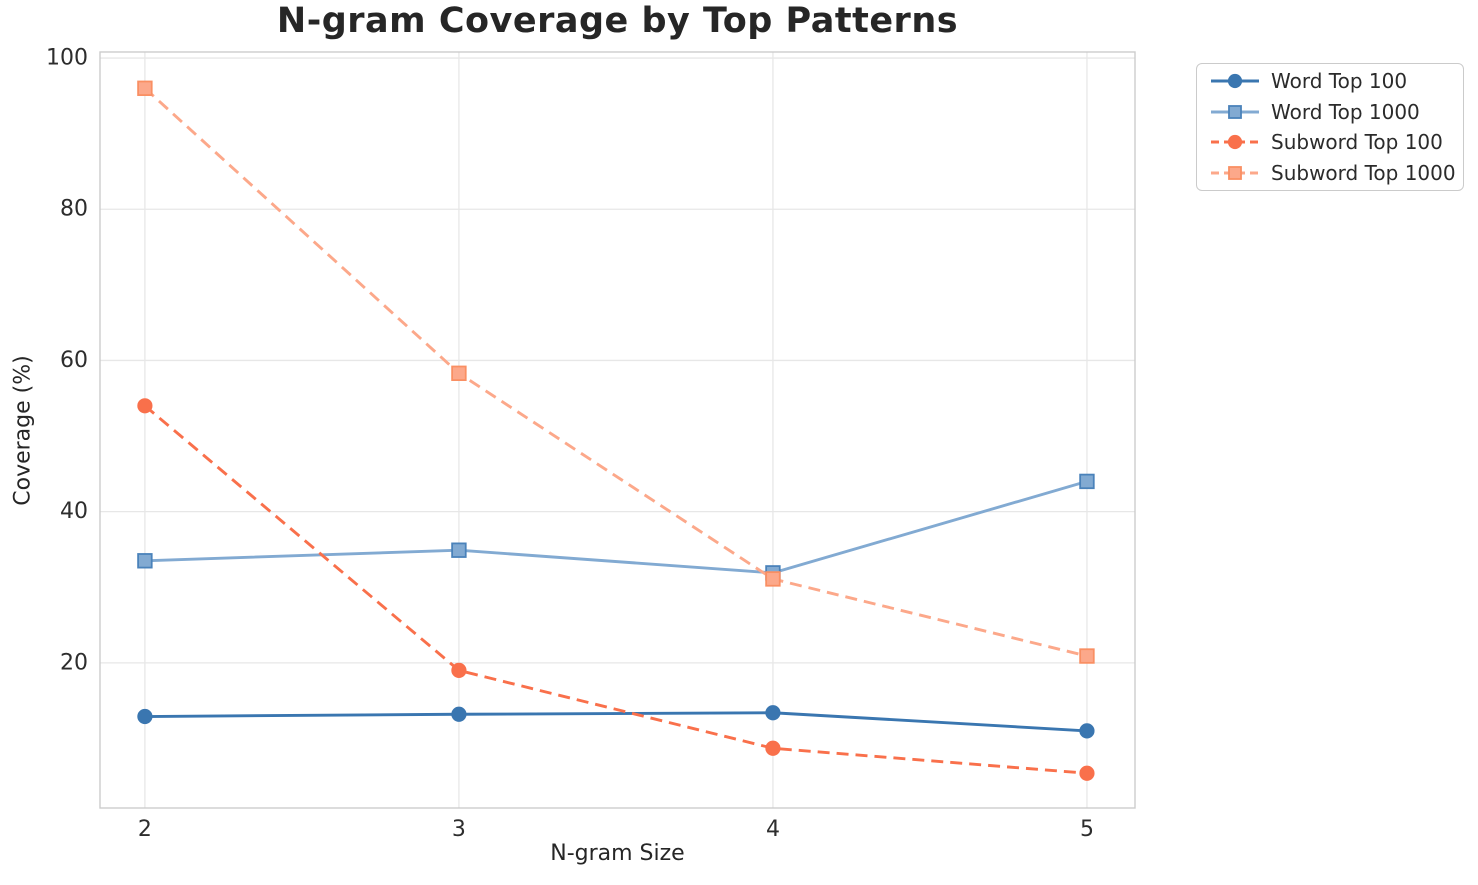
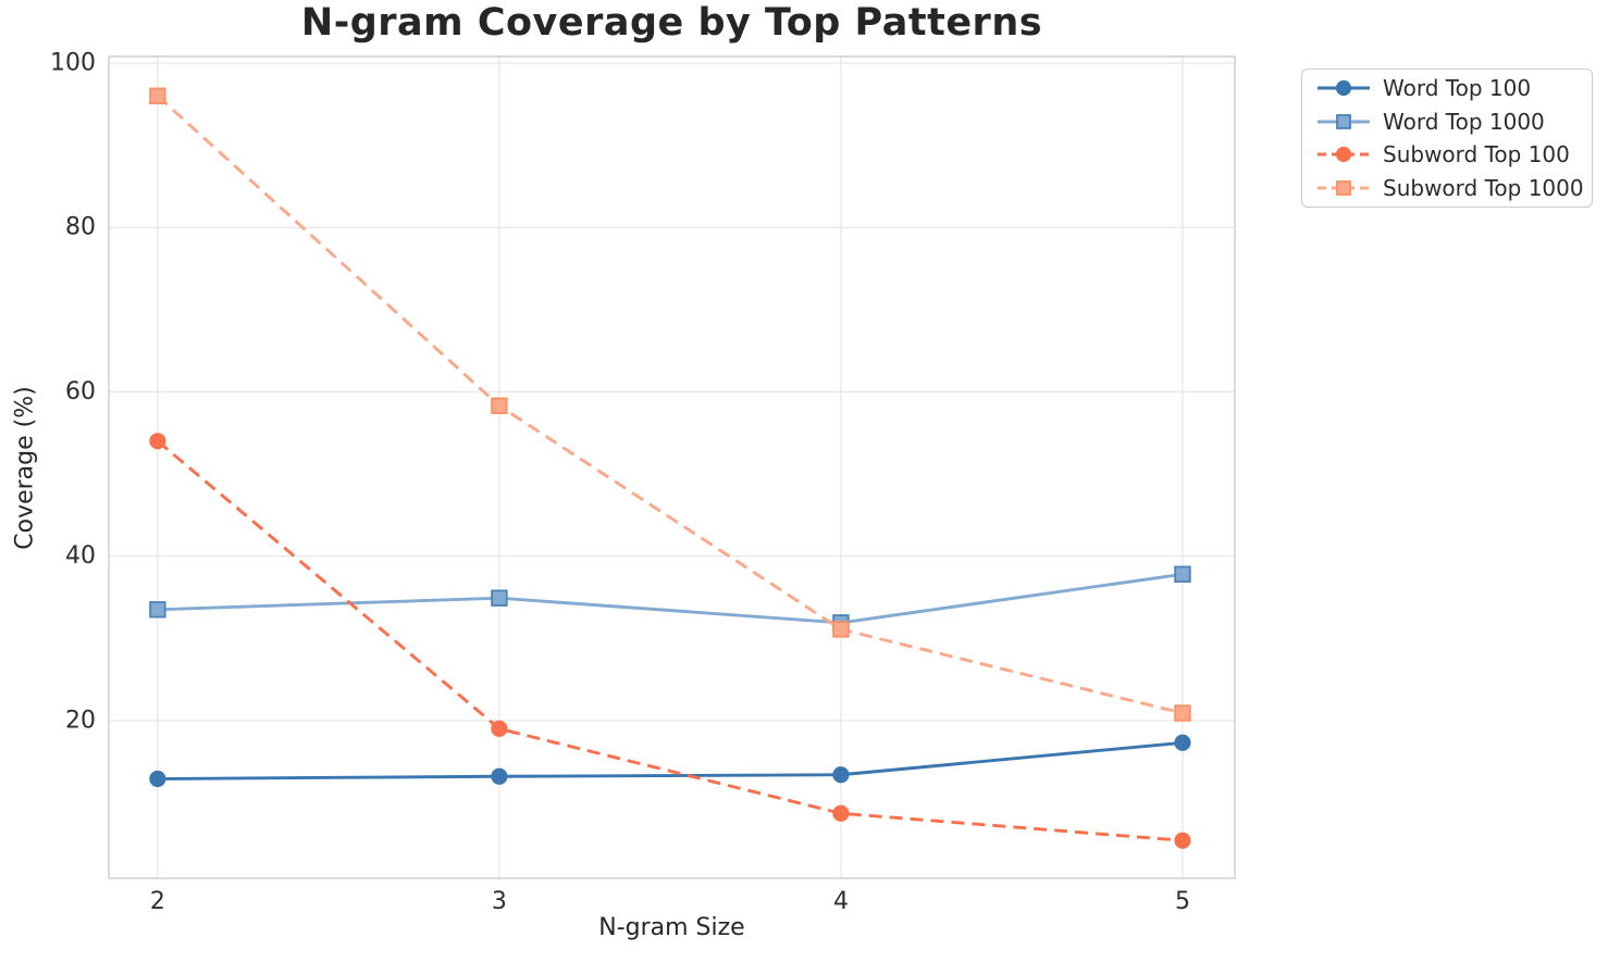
Word Top 100/5: 11 -> 17
Word Top 1000/5: 44 -> 38
